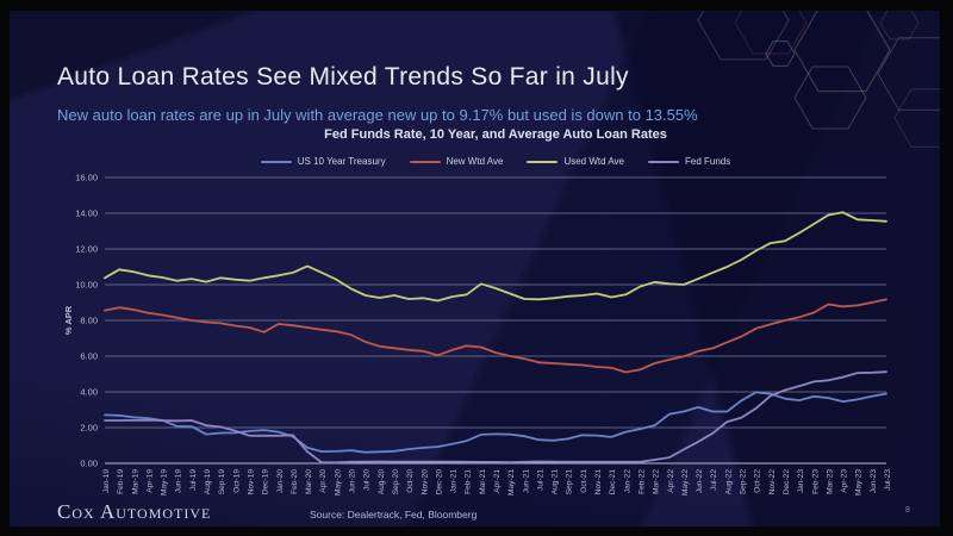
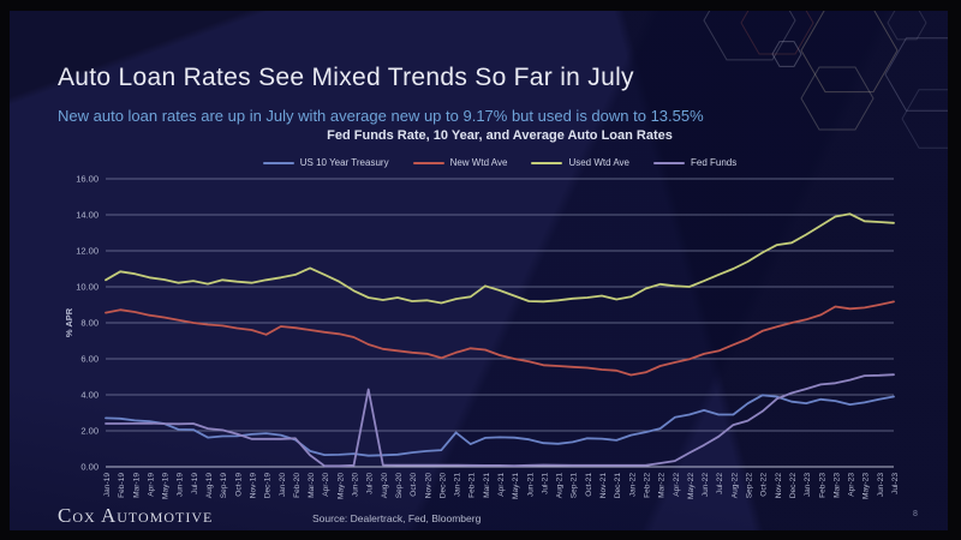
Fed Funds/Jul-20: 0.1 -> 4.3
US 10 Year Treasury/Jan-21: 1.1 -> 1.9
